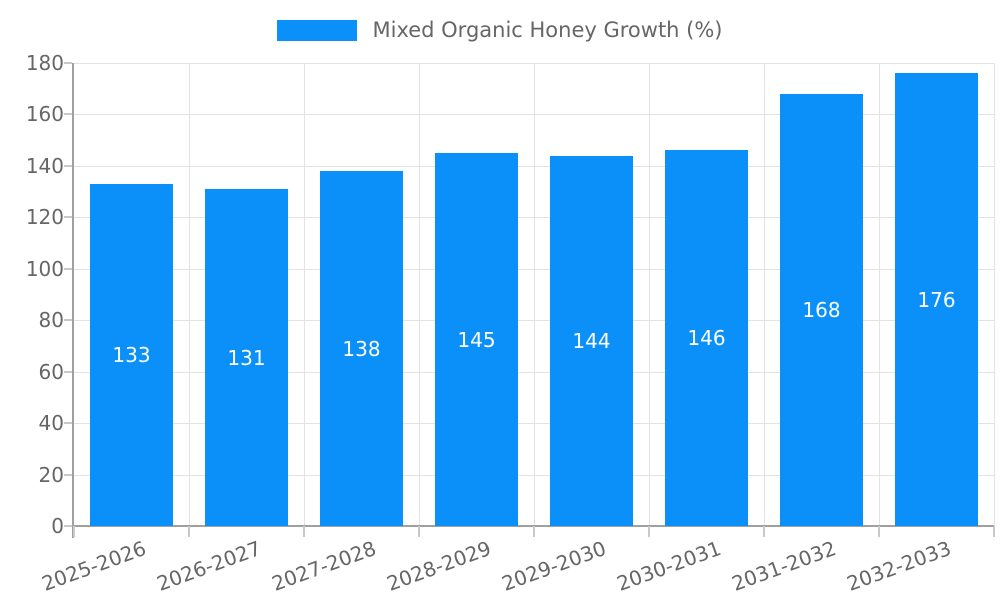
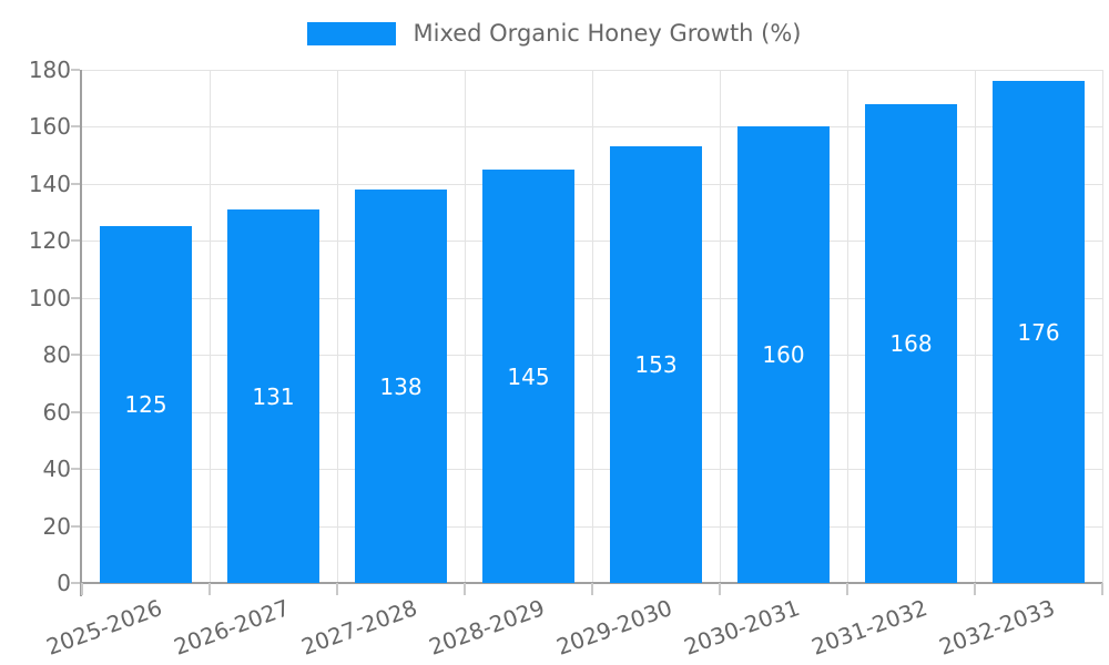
2025-2026: 133 -> 125
2029-2030: 144 -> 153
2030-2031: 146 -> 160
